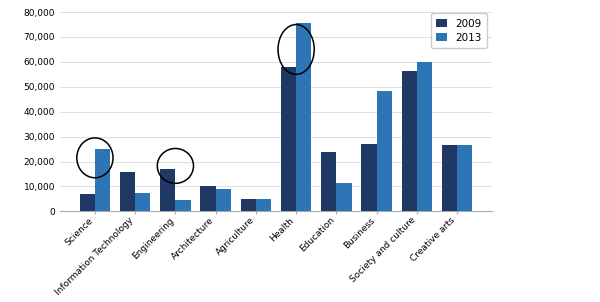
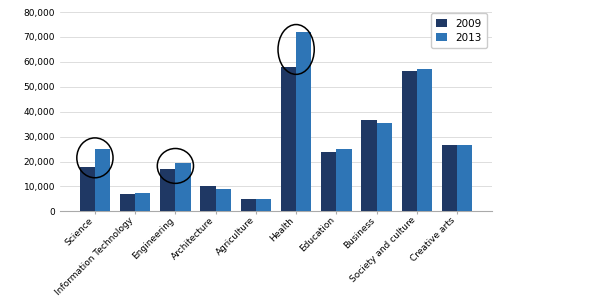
2009/Science: 7,000 -> 18,000
2009/Information Technology: 16,000 -> 7,000
2013/Engineering: 4,500 -> 19,500
2013/Health: 75,500 -> 72,000
2013/Education: 11,500 -> 25,000
2009/Business: 27,000 -> 36,500
2013/Business: 48,500 -> 35,500
2013/Society and culture: 60,000 -> 57,000
